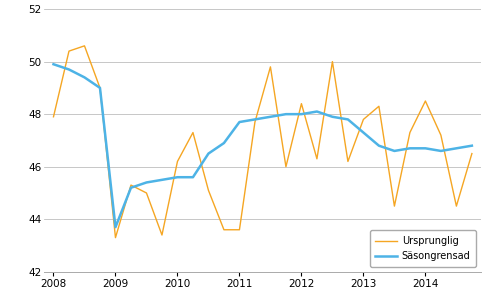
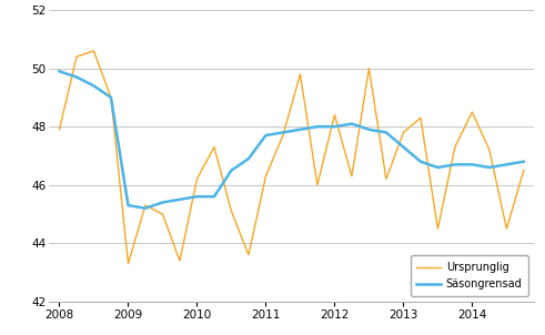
Säsongrensad/2009: 43.7 -> 45.3
Ursprunglig/2011: 43.6 -> 46.3
